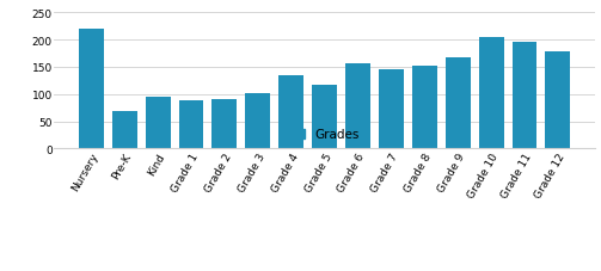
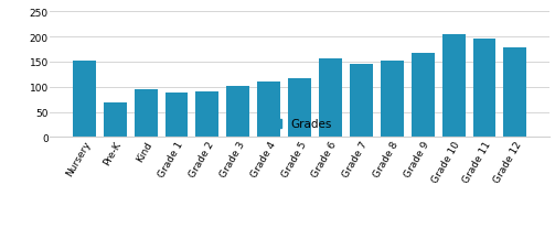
Nursery: 220 -> 152
Grade 4: 135 -> 111
